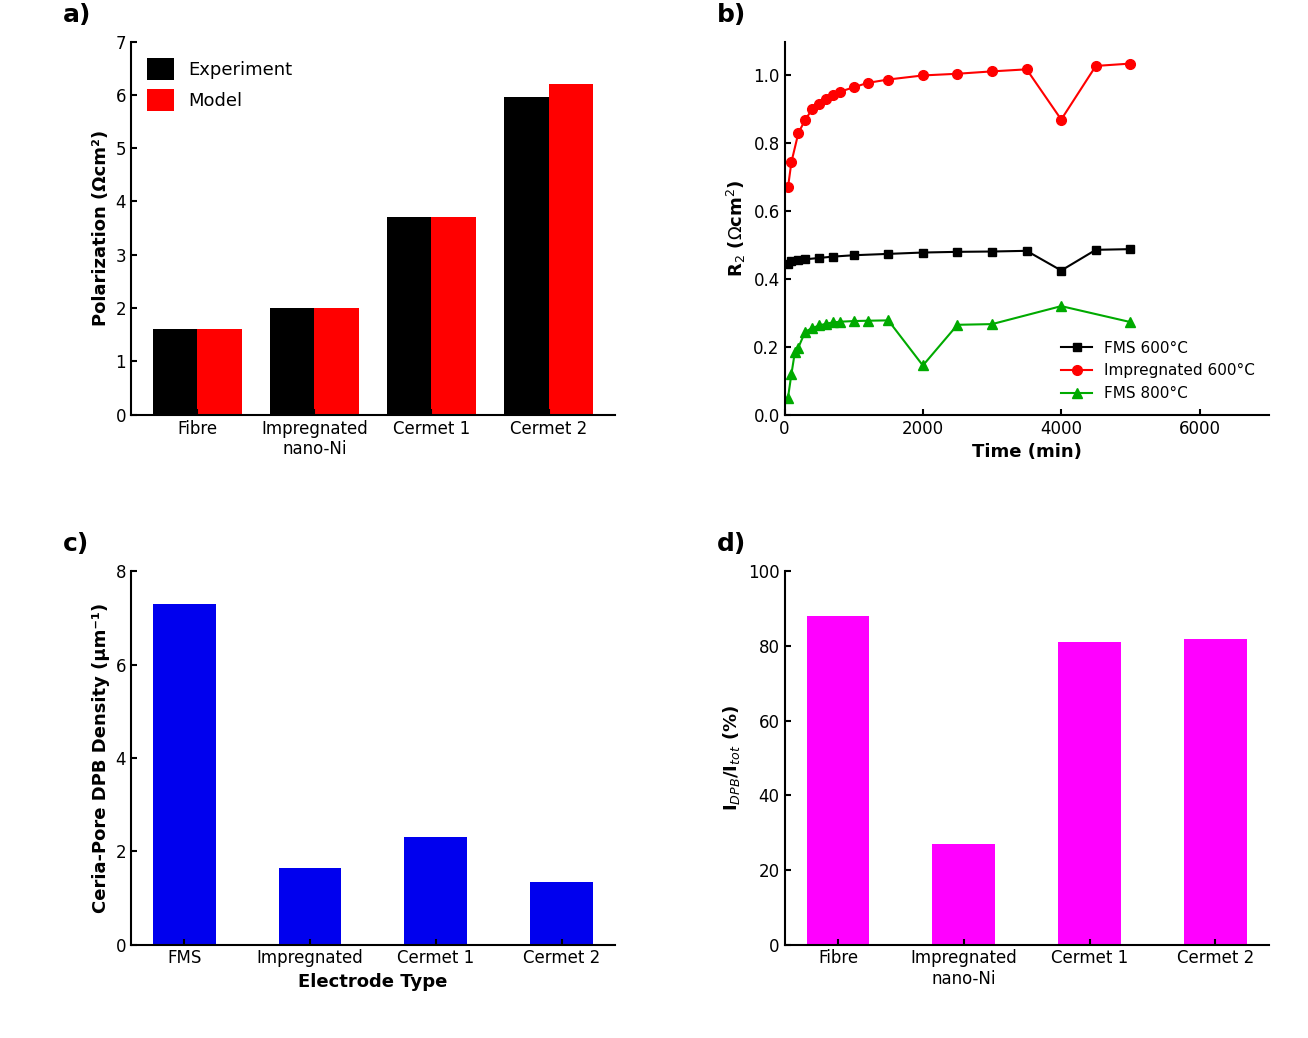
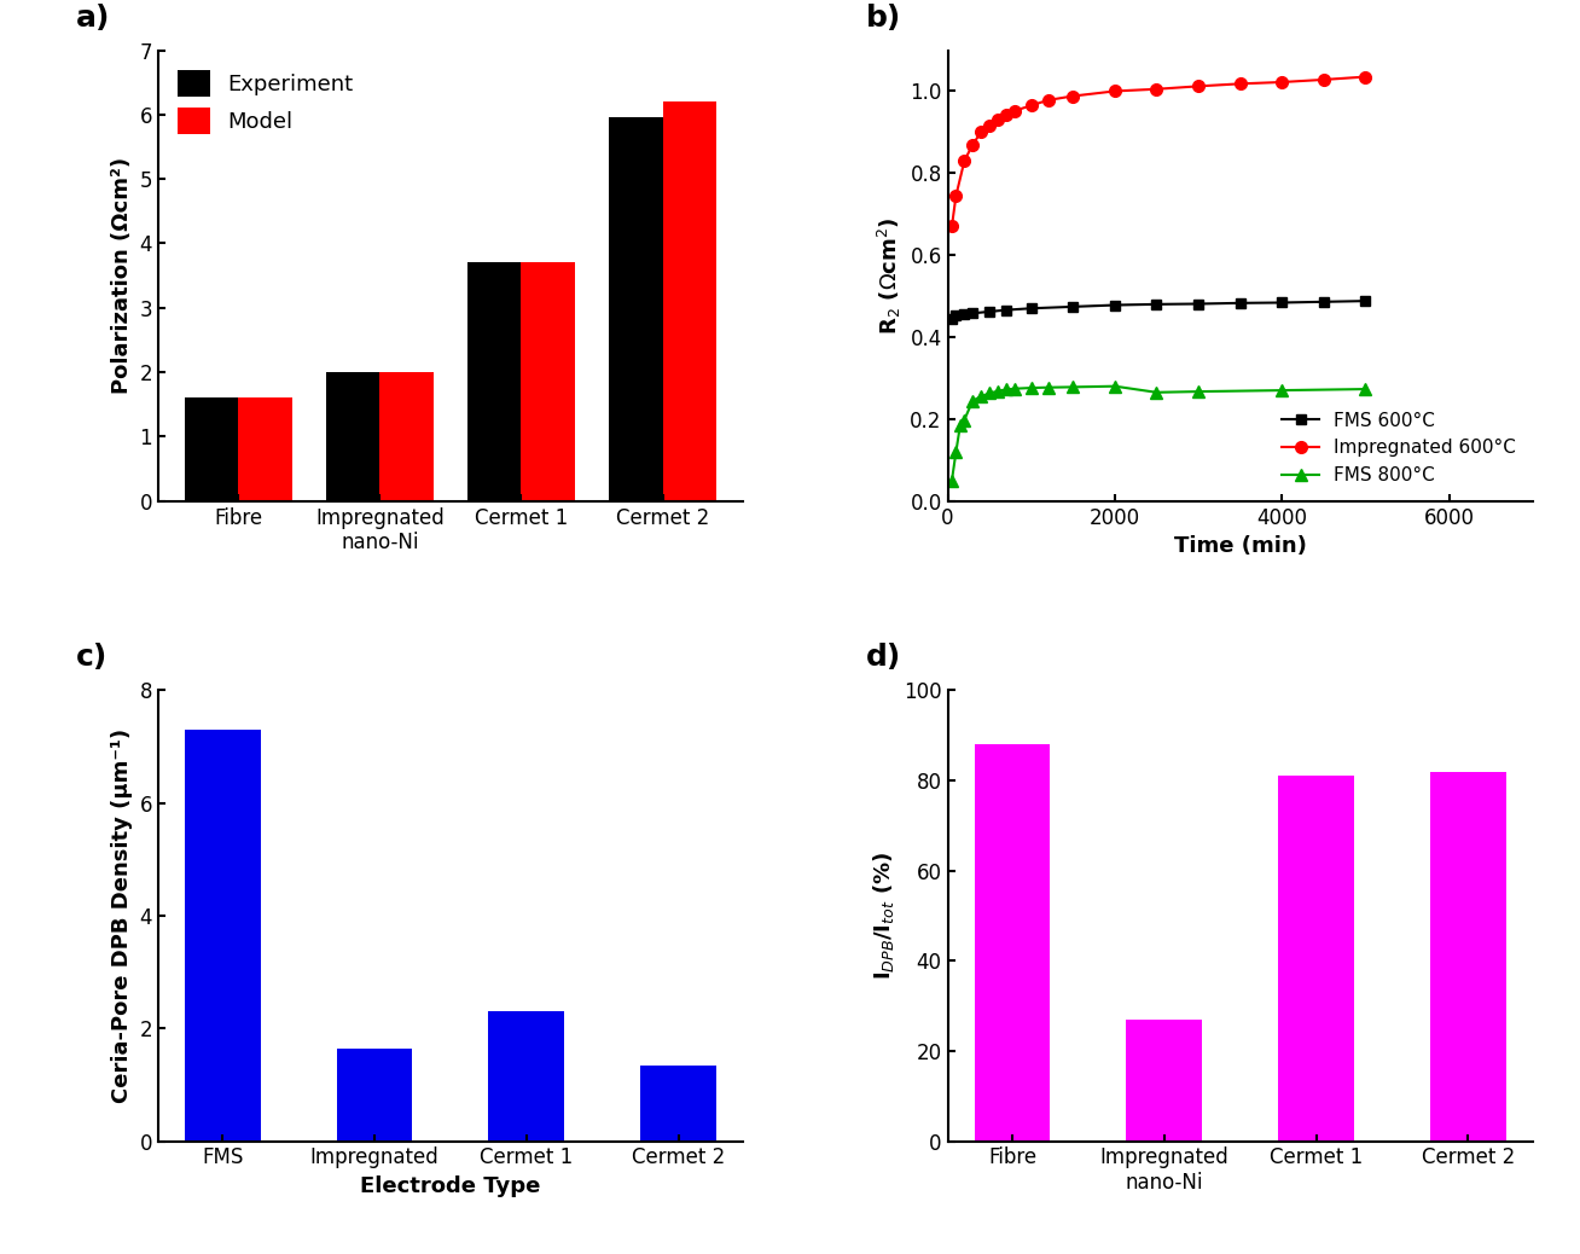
FMS 800°C/2000: 0.145 -> 0.280
FMS 600°C/4000: 0.425 -> 0.484
Impregnated 600°C/4000: 0.870 -> 1.022
FMS 800°C/4000: 0.320 -> 0.270
